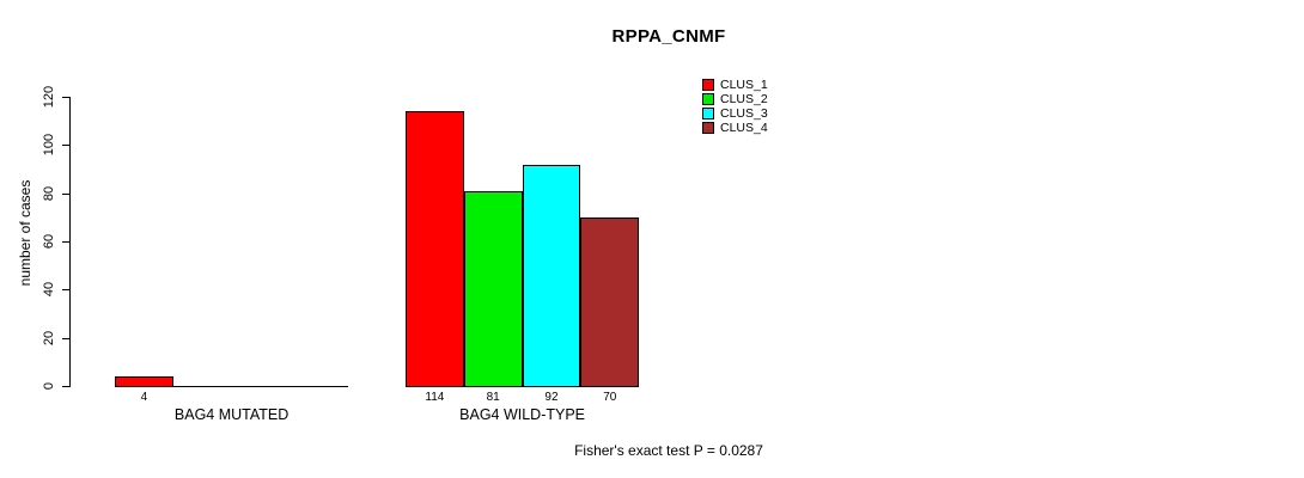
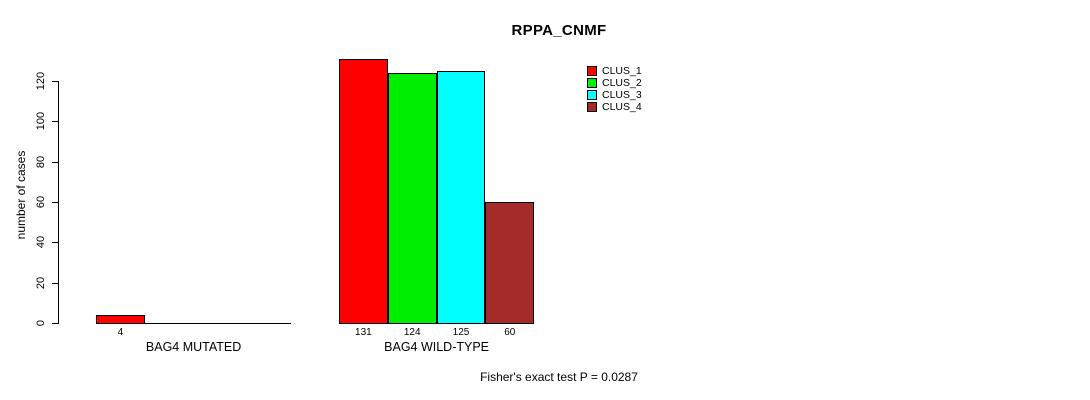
CLUS_1/BAG4 WILD-TYPE: 114 -> 131
CLUS_2/BAG4 WILD-TYPE: 81 -> 124
CLUS_3/BAG4 WILD-TYPE: 92 -> 125
CLUS_4/BAG4 WILD-TYPE: 70 -> 60
